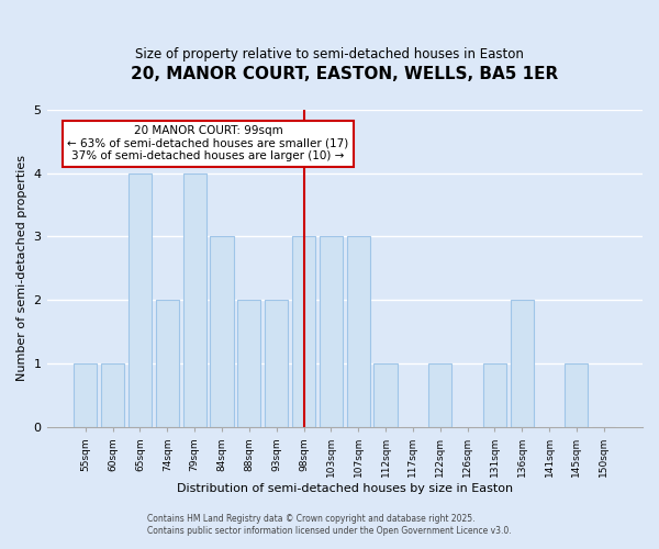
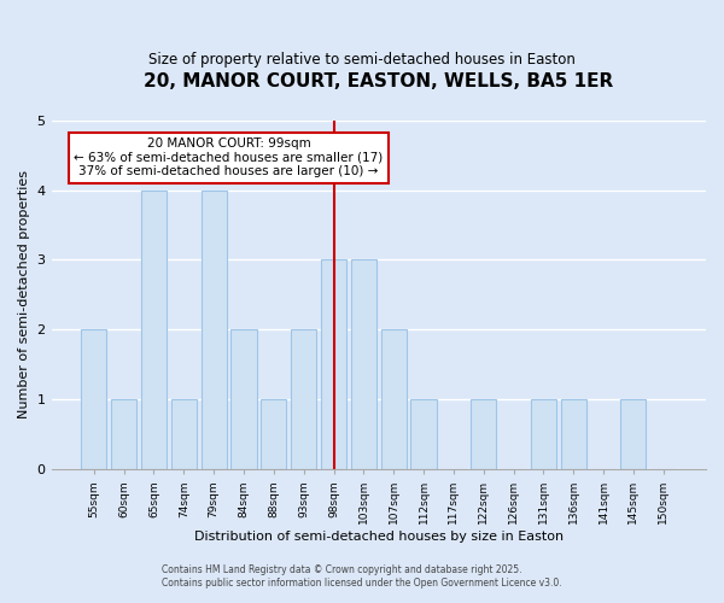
55sqm: 1 -> 2
74sqm: 2 -> 1
84sqm: 3 -> 2
88sqm: 2 -> 1
107sqm: 3 -> 2
136sqm: 2 -> 1
